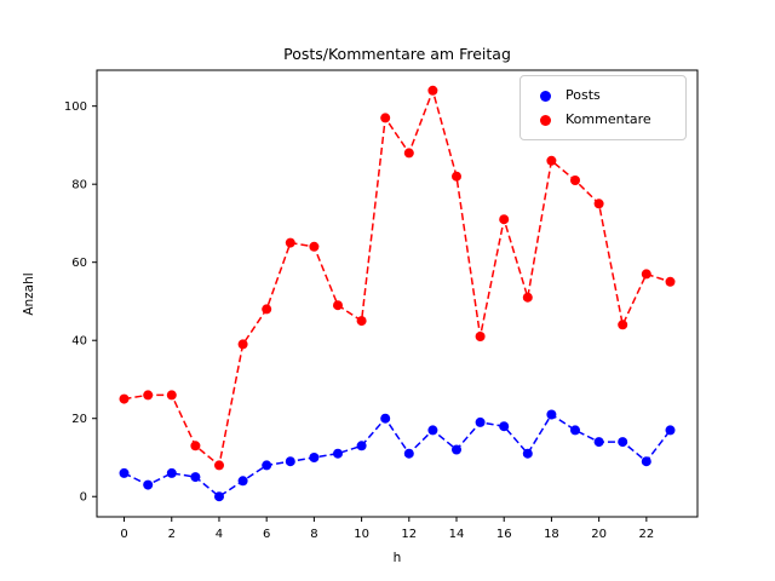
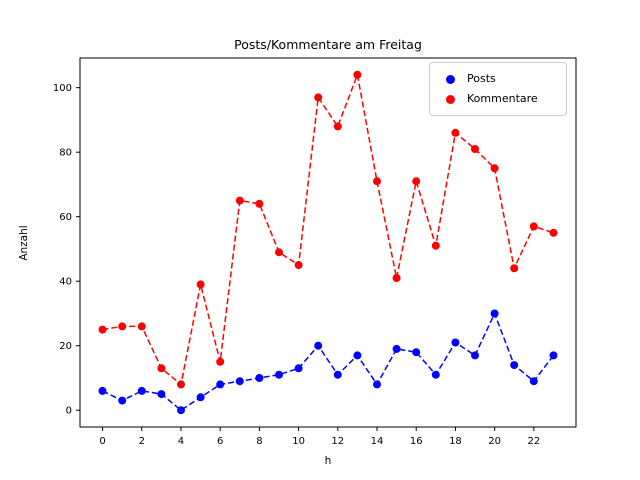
Kommentare/6: 48 -> 15
Posts/14: 12 -> 8
Kommentare/14: 82 -> 71
Posts/20: 14 -> 30
